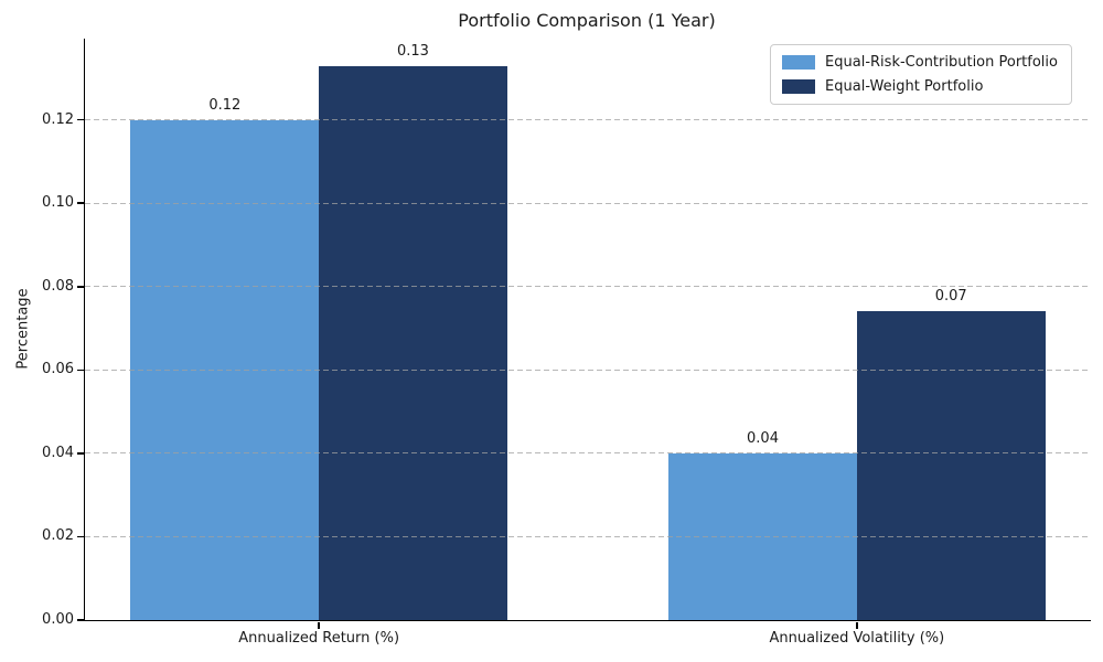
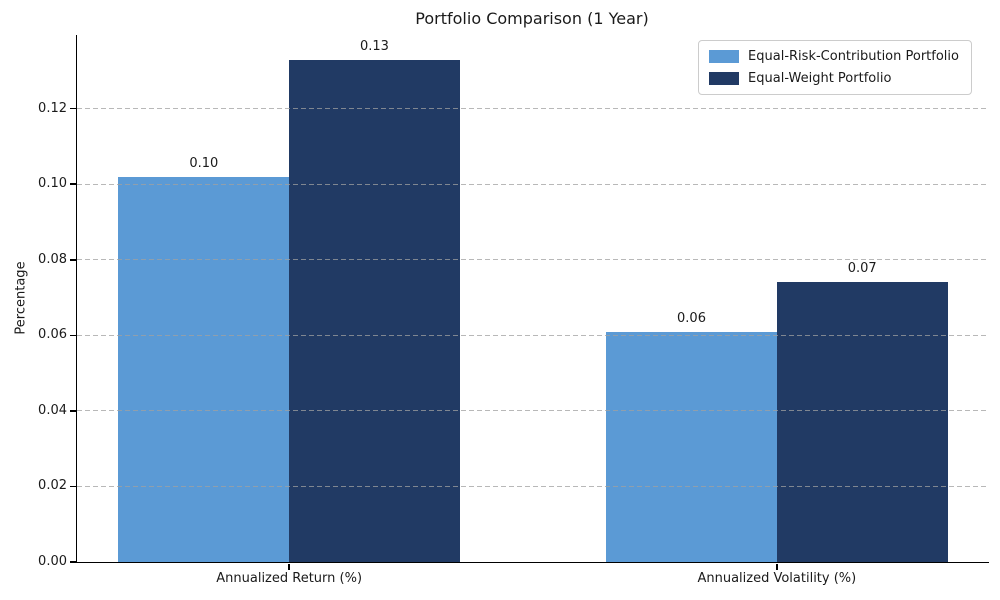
Equal-Risk-Contribution Portfolio/Annualized Return (%): 0.12 -> 0.10
Equal-Risk-Contribution Portfolio/Annualized Volatility (%): 0.04 -> 0.06
